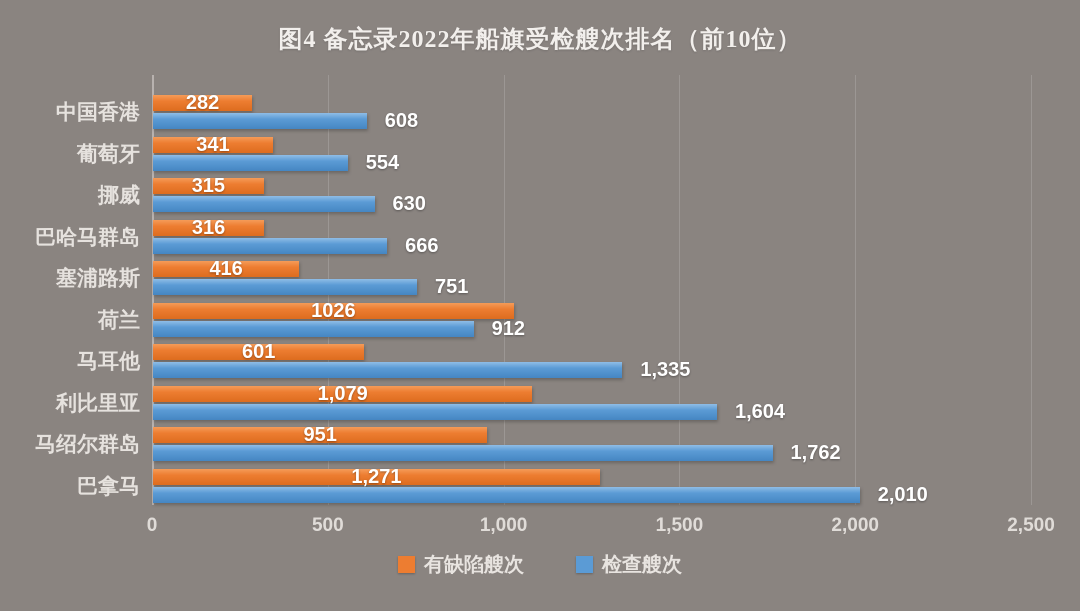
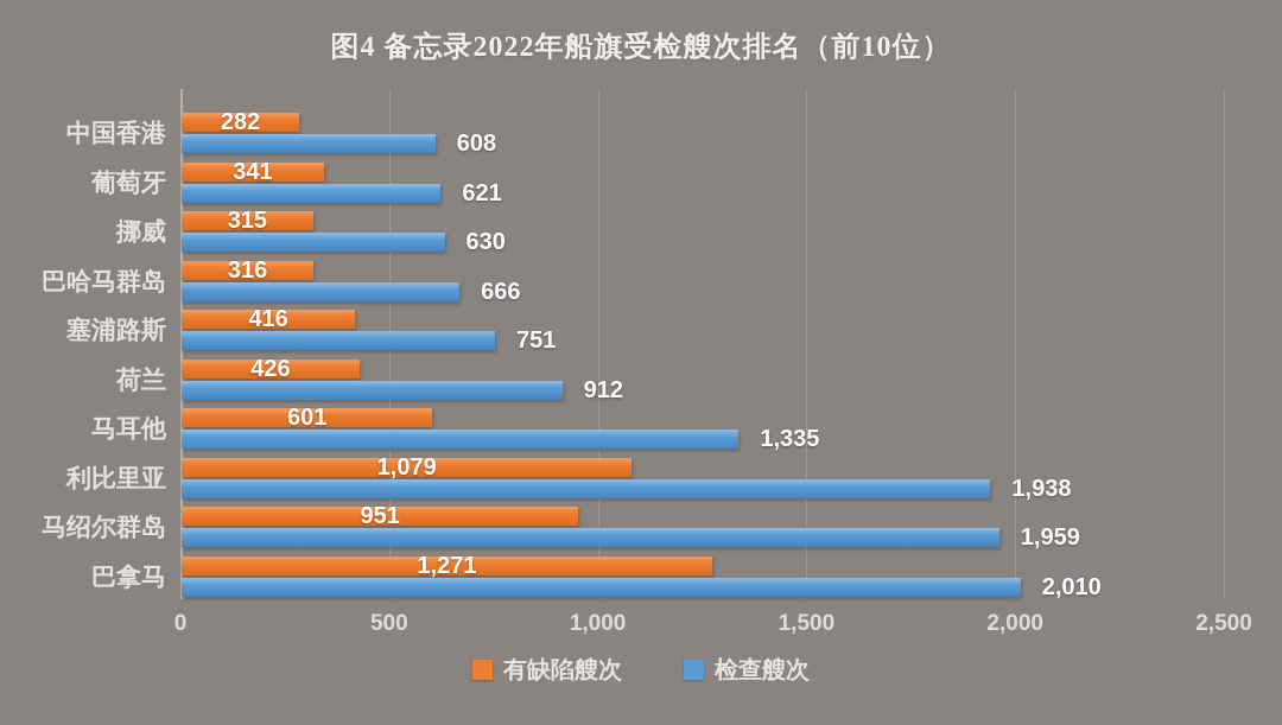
检查艘次/葡萄牙: 554 -> 621
有缺陷艘次/荷兰: 1026 -> 426
检查艘次/利比里亚: 1,604 -> 1,938
检查艘次/马绍尔群岛: 1,762 -> 1,959
